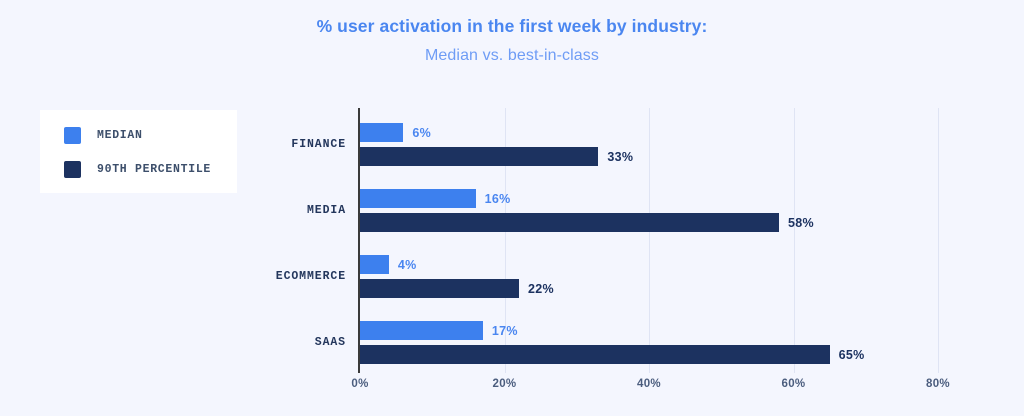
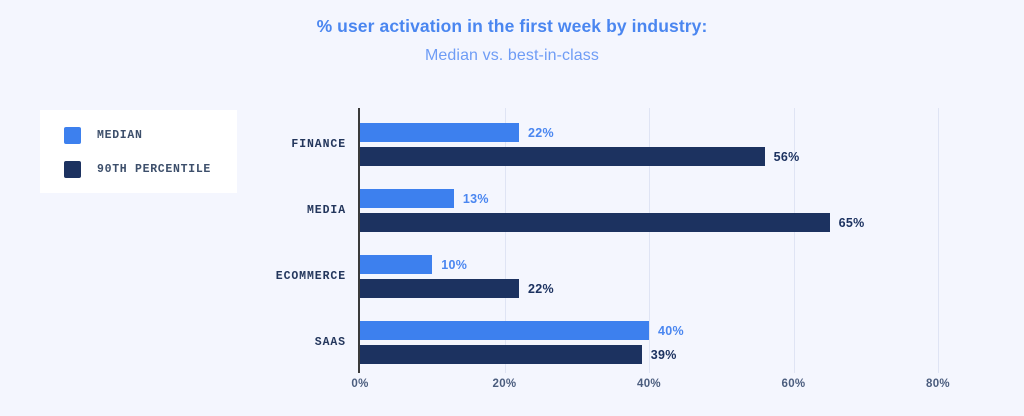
MEDIAN/FINANCE: 6% -> 22%
90TH PERCENTILE/FINANCE: 33% -> 56%
MEDIAN/MEDIA: 16% -> 13%
90TH PERCENTILE/MEDIA: 58% -> 65%
MEDIAN/ECOMMERCE: 4% -> 10%
MEDIAN/SAAS: 17% -> 40%
90TH PERCENTILE/SAAS: 65% -> 39%
